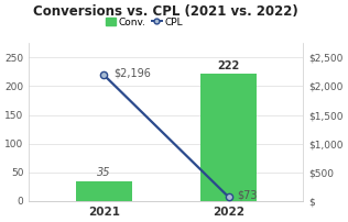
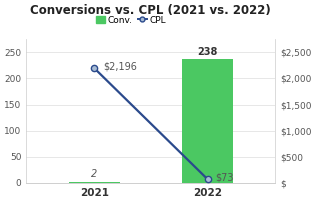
2021: 35 -> 2
2022: 222 -> 238
